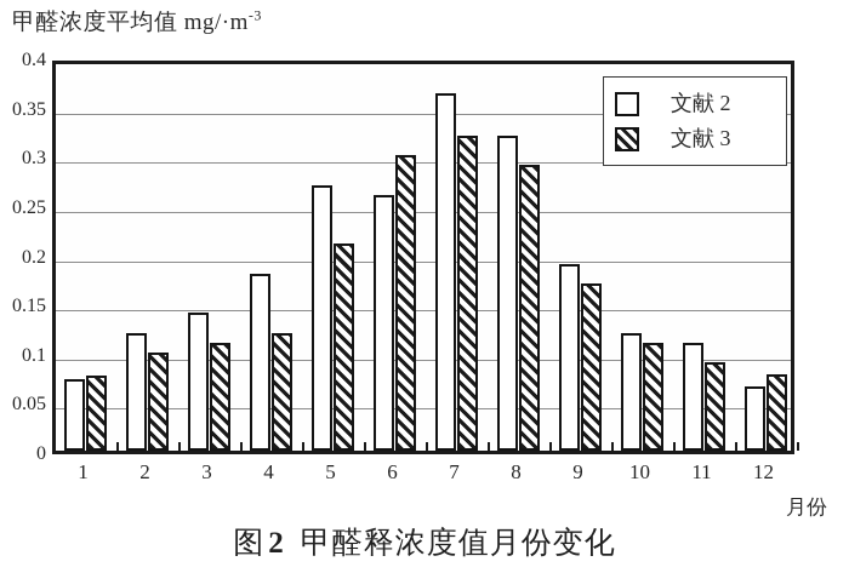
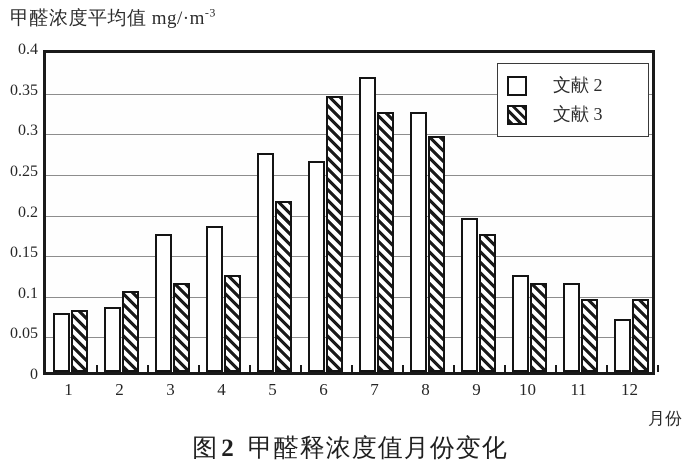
文献 2/2: 0.12 -> 0.08
文献 2/3: 0.14 -> 0.17
文献 3/6: 0.30 -> 0.34
文献 3/12: 0.08 -> 0.09
